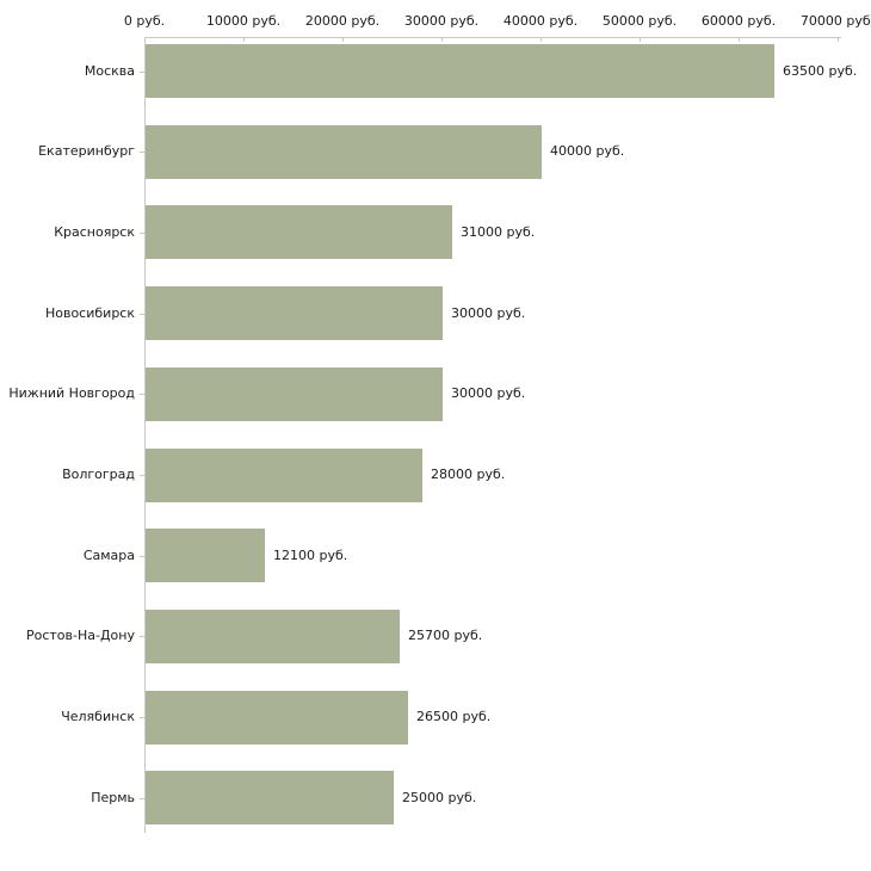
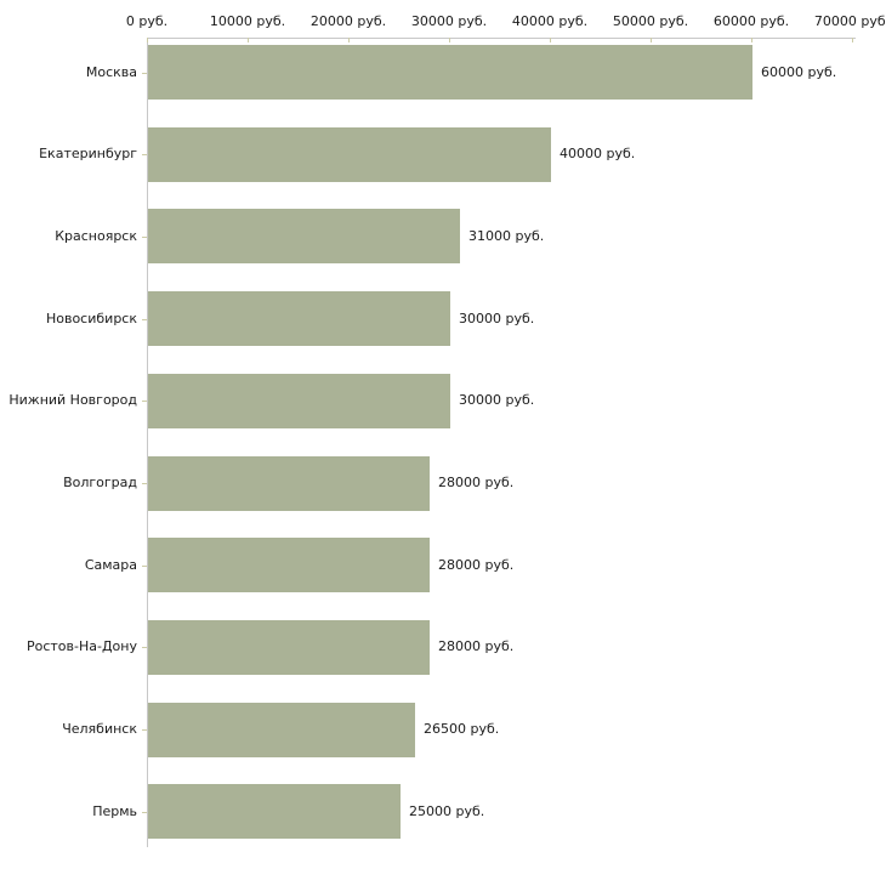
Москва: 63500 -> 60000
Самара: 12100 -> 28000
Ростов-На-Дону: 25700 -> 28000
